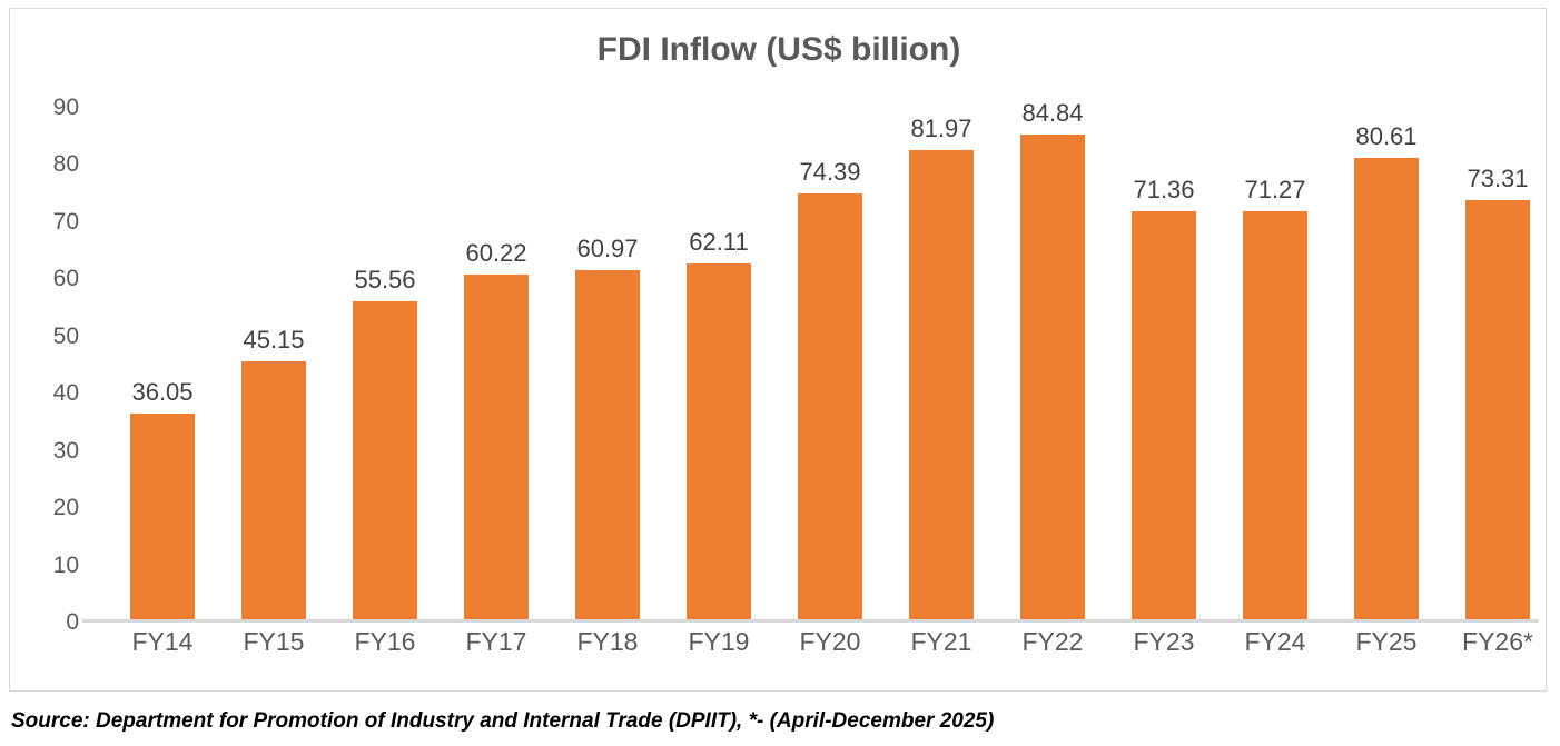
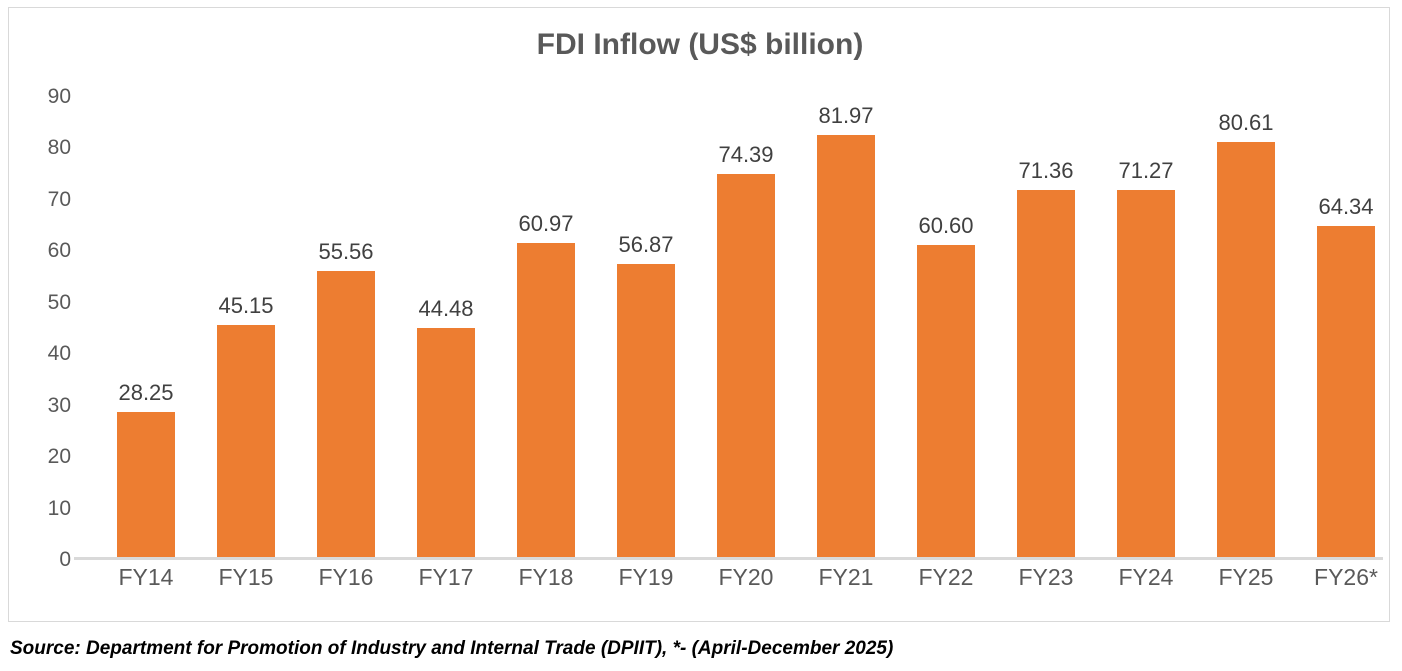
FY14: 36.05 -> 28.25
FY17: 60.22 -> 44.48
FY19: 62.11 -> 56.87
FY22: 84.84 -> 60.60
FY26*: 73.31 -> 64.34
